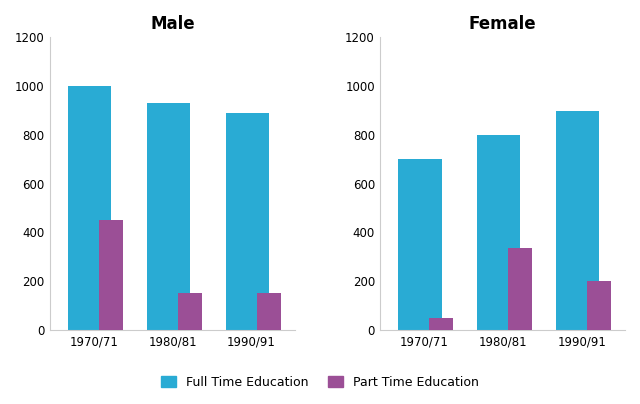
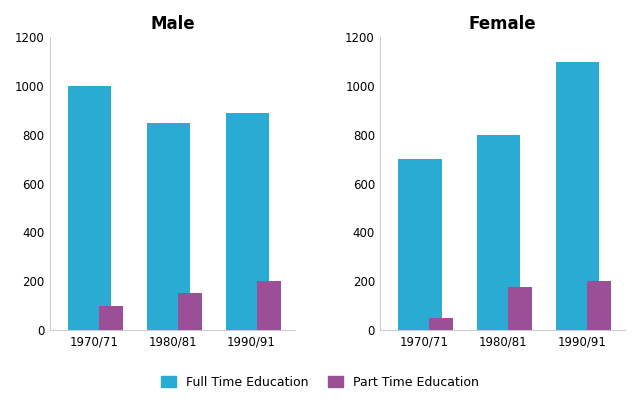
Male/Part Time Education/1970/71: 450 -> 100
Male/Full Time Education/1980/81: 930 -> 850
Male/Part Time Education/1990/91: 150 -> 200
Female/Part Time Education/1980/81: 335 -> 175
Female/Full Time Education/1990/91: 900 -> 1100
